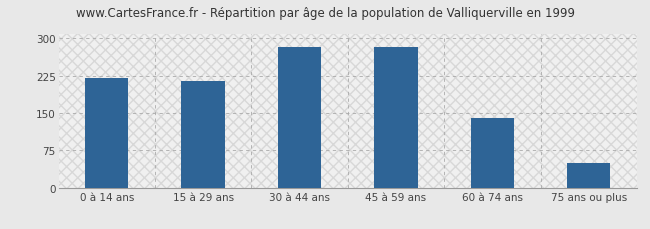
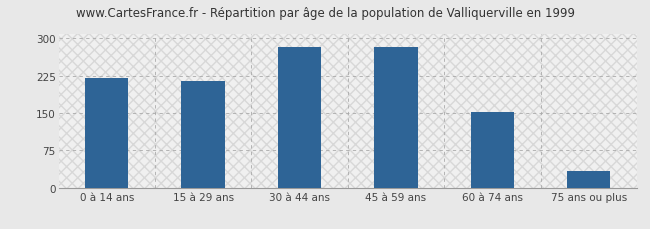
60 à 74 ans: 140 -> 152
75 ans ou plus: 50 -> 33
